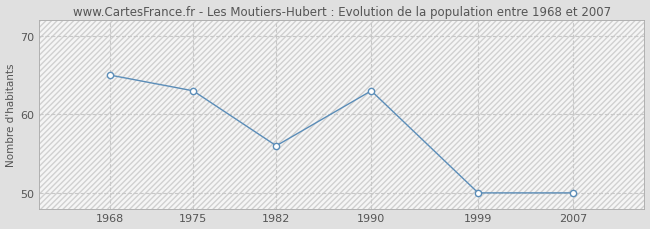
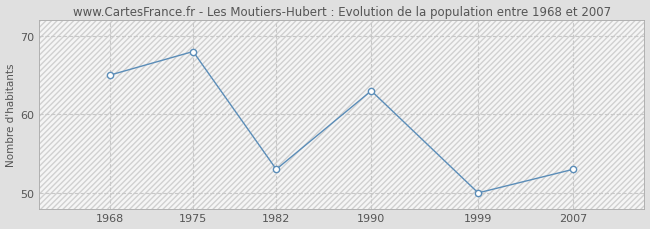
1975: 63 -> 68
1982: 56 -> 53
2007: 50 -> 53
